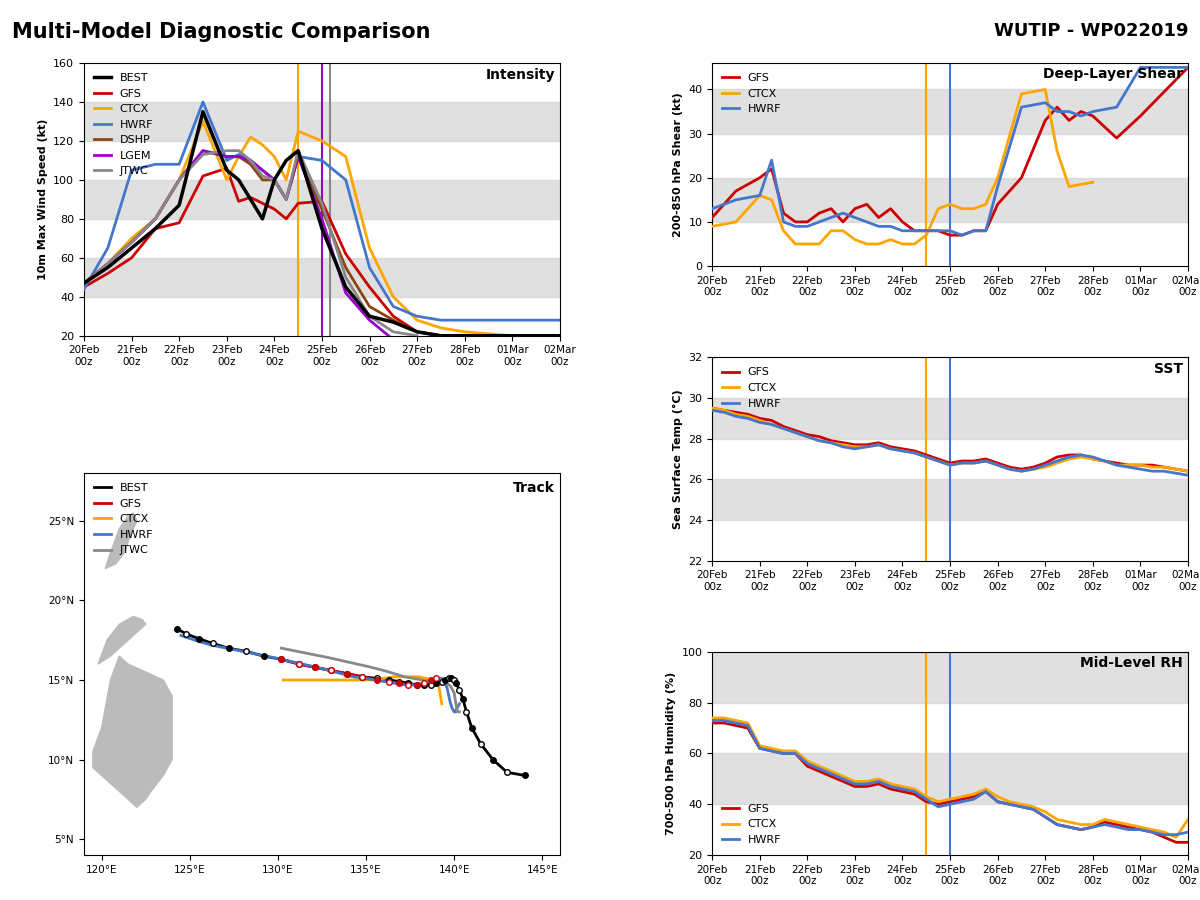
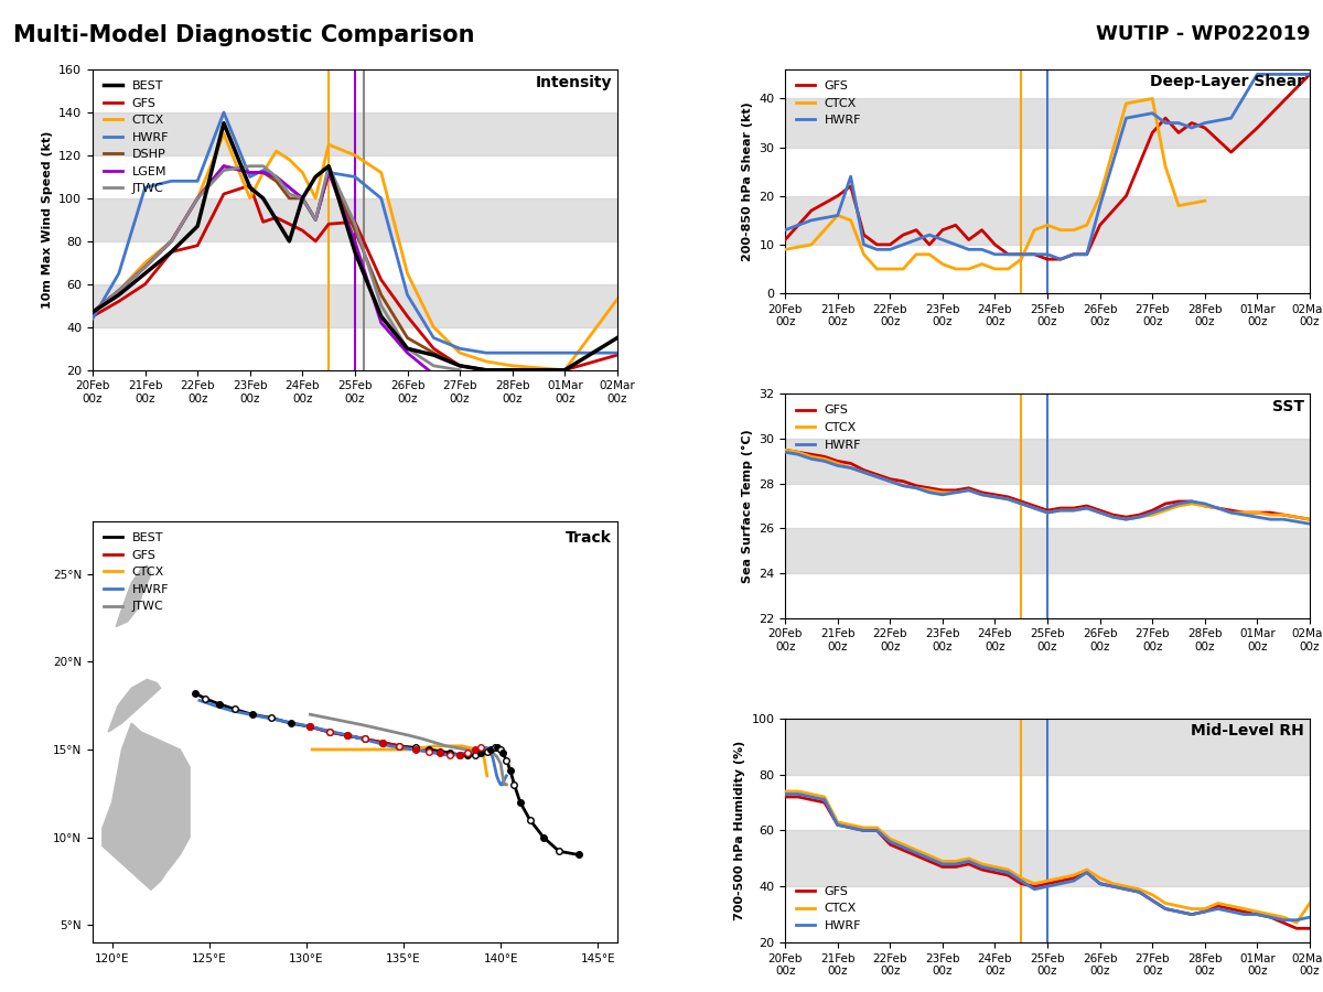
BEST/02Mar 00z: 20 -> 35
GFS/02Mar 00z: 20 -> 27
CTCX/02Mar 00z: 20 -> 53
